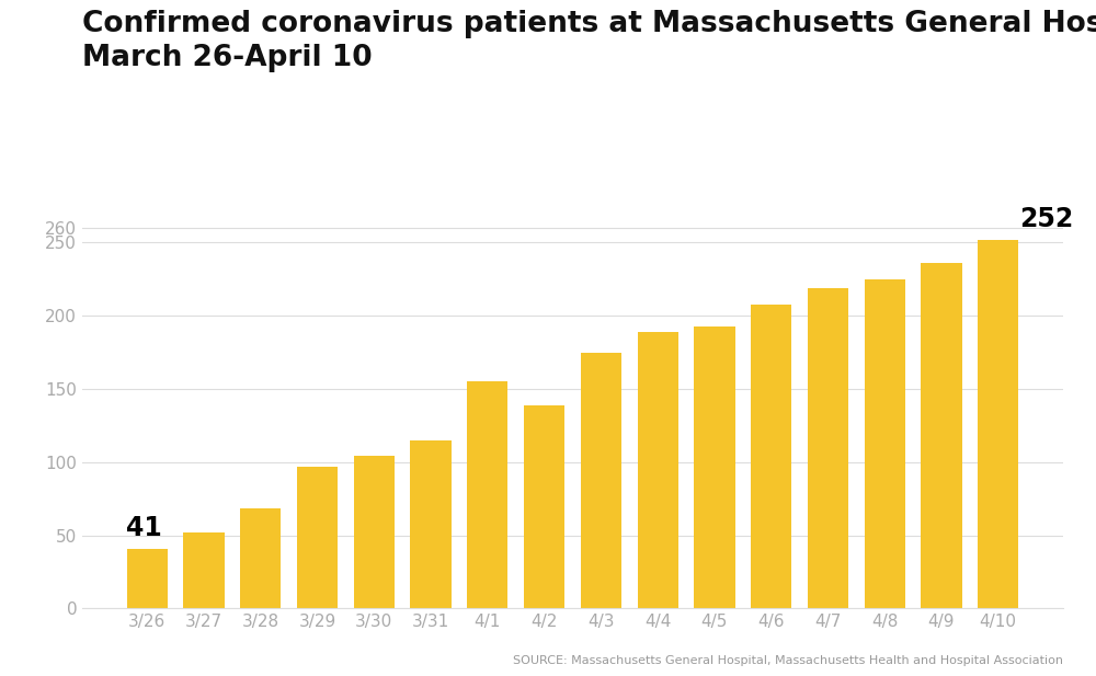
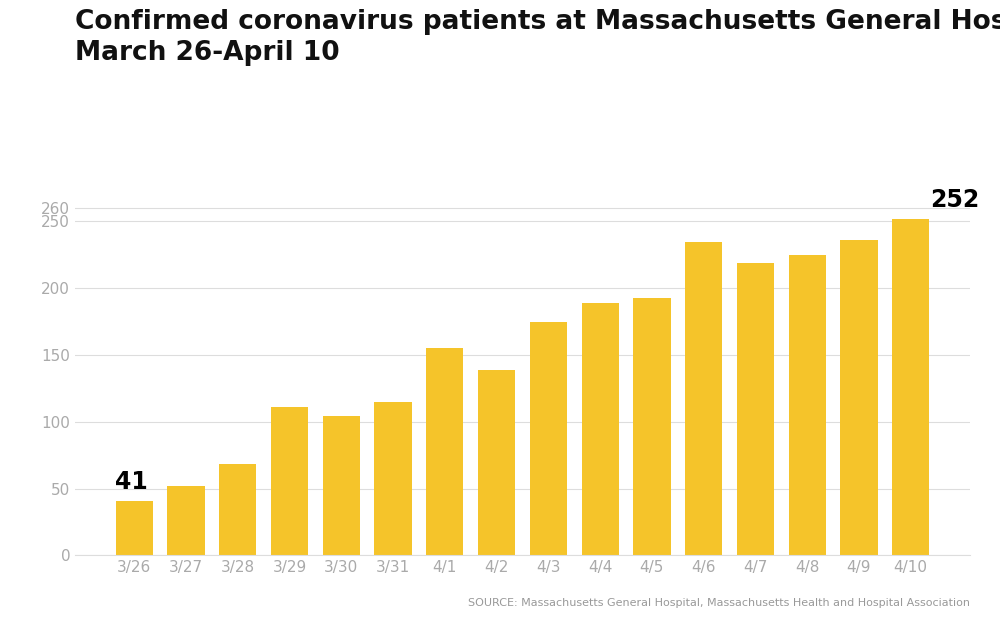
3/29: 97 -> 111
4/6: 208 -> 235
